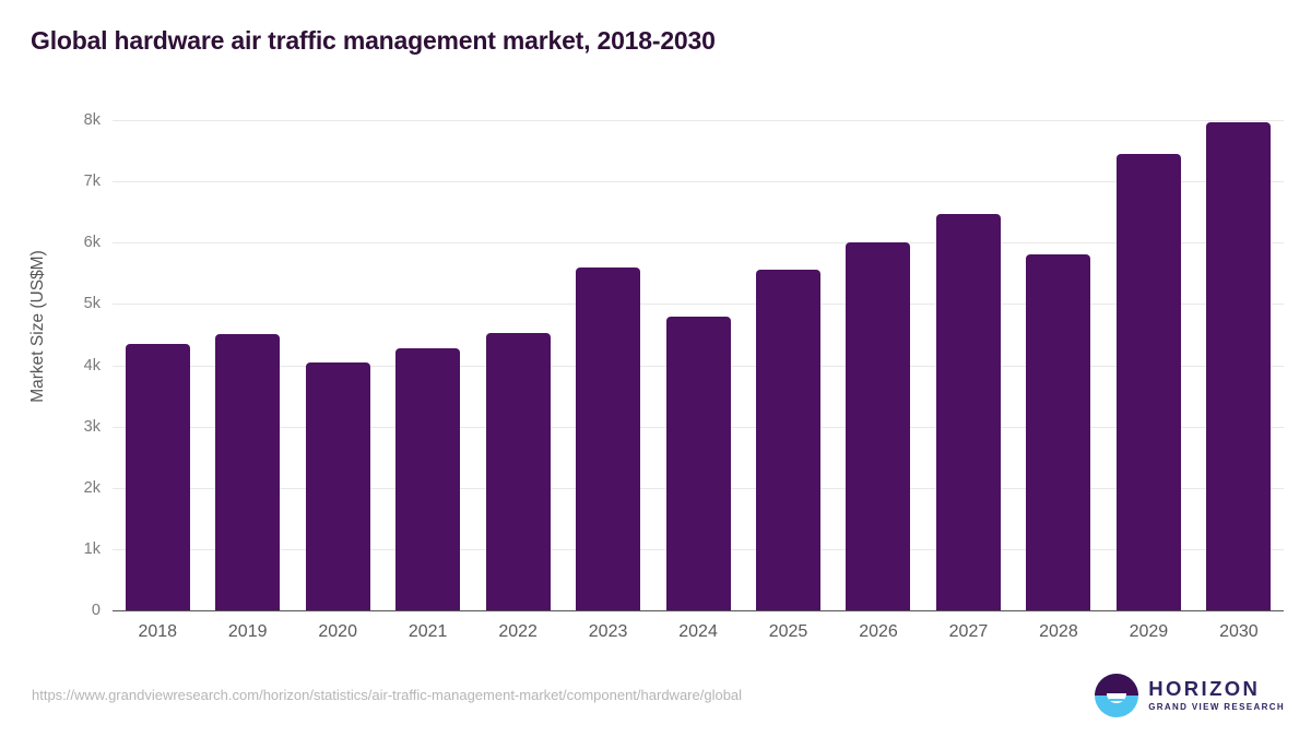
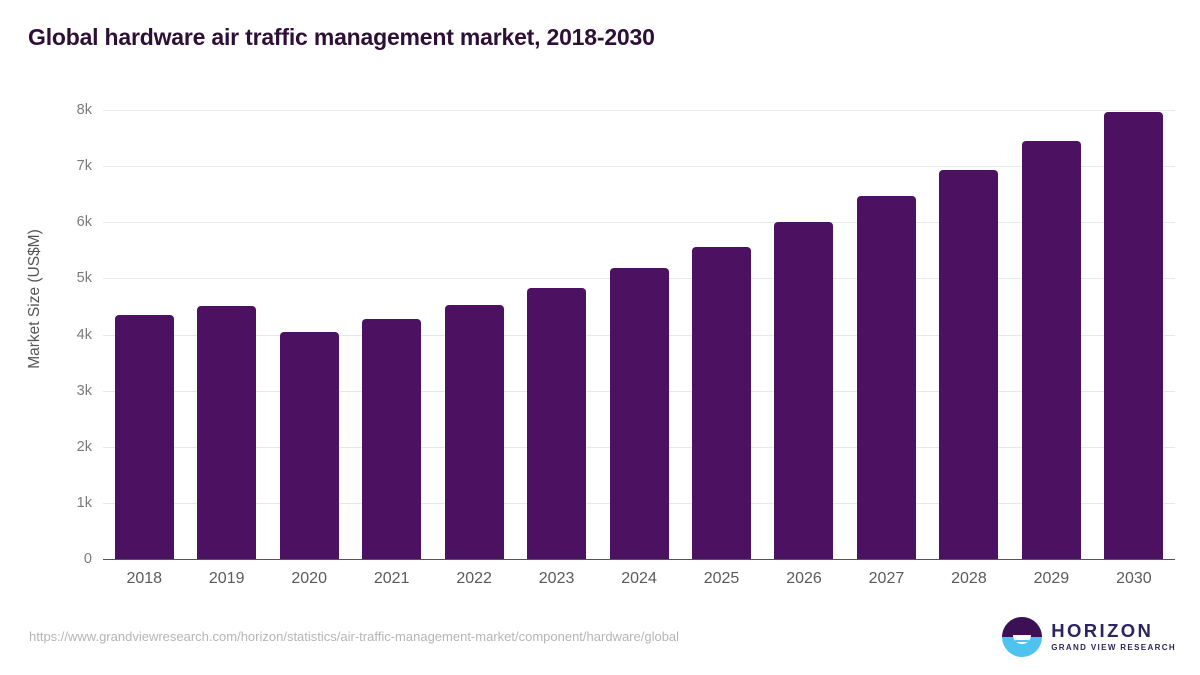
2023: 5.6k -> 4.8k
2024: 4.8k -> 5.2k
2028: 5.8k -> 6.9k
